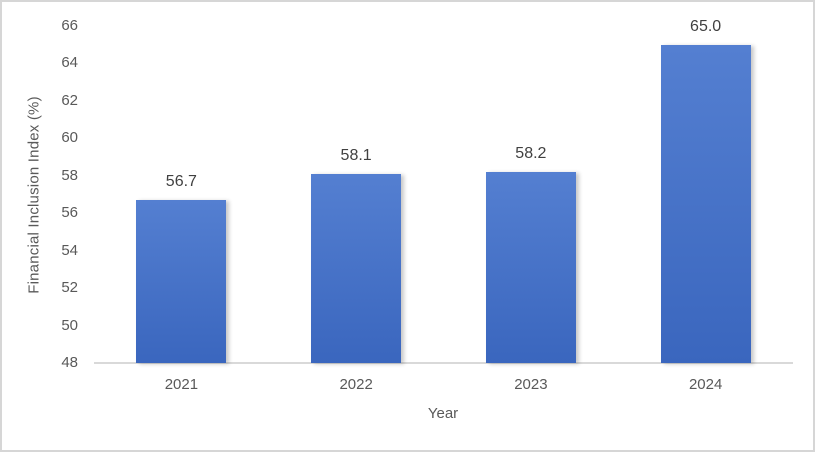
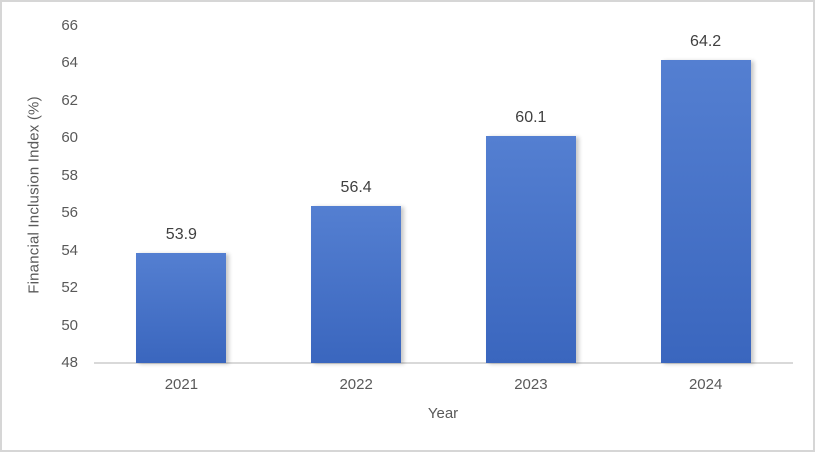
2021: 56.7 -> 53.9
2022: 58.1 -> 56.4
2023: 58.2 -> 60.1
2024: 65.0 -> 64.2
